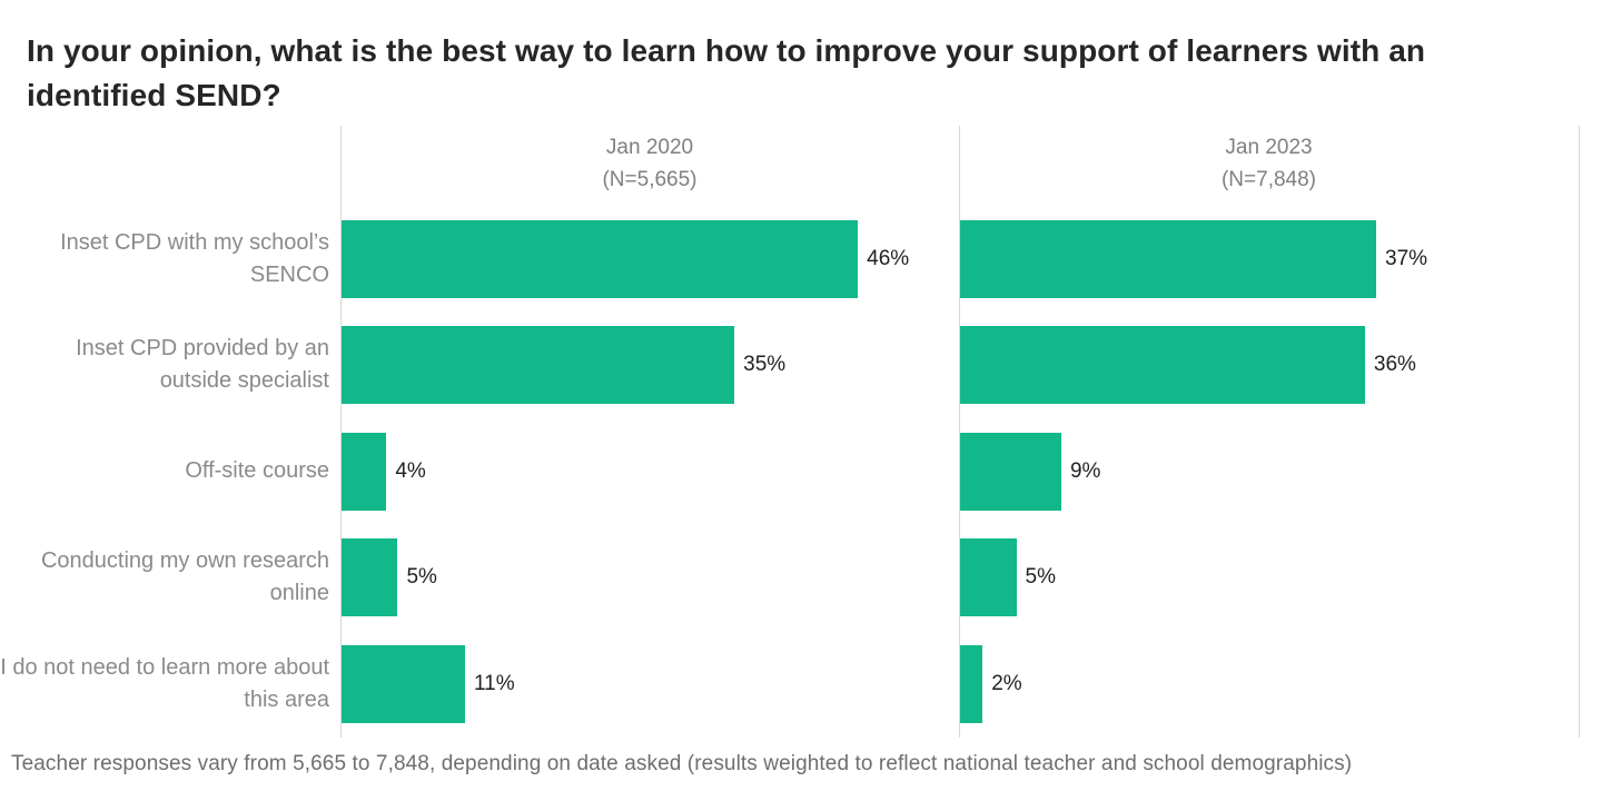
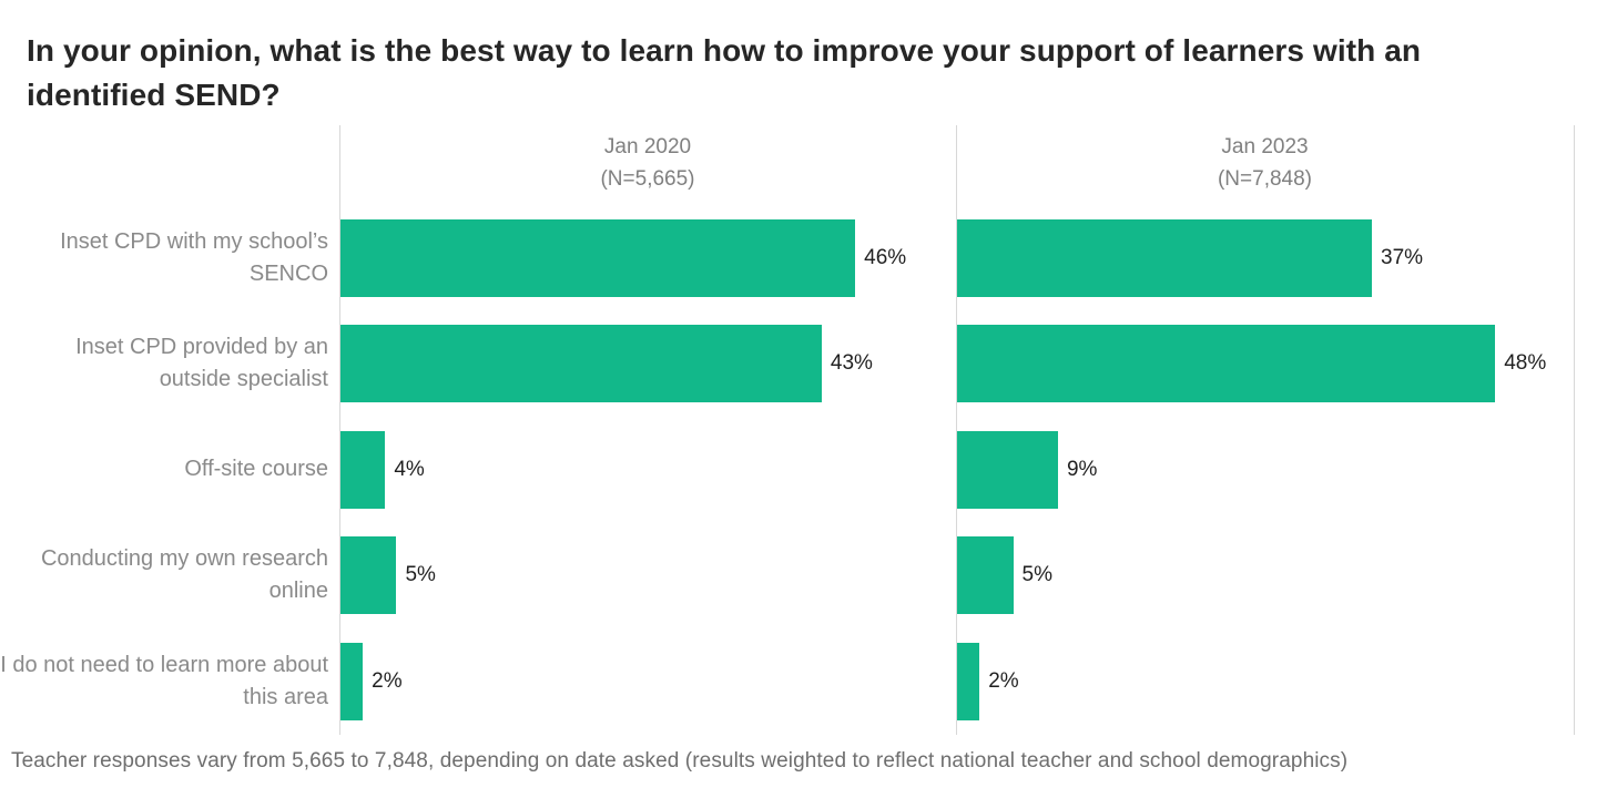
Jan 2020/Inset CPD provided by an outside specialist: 35% -> 43%
Jan 2023/Inset CPD provided by an outside specialist: 36% -> 48%
Jan 2020/I do not need to learn more about this area: 11% -> 2%
